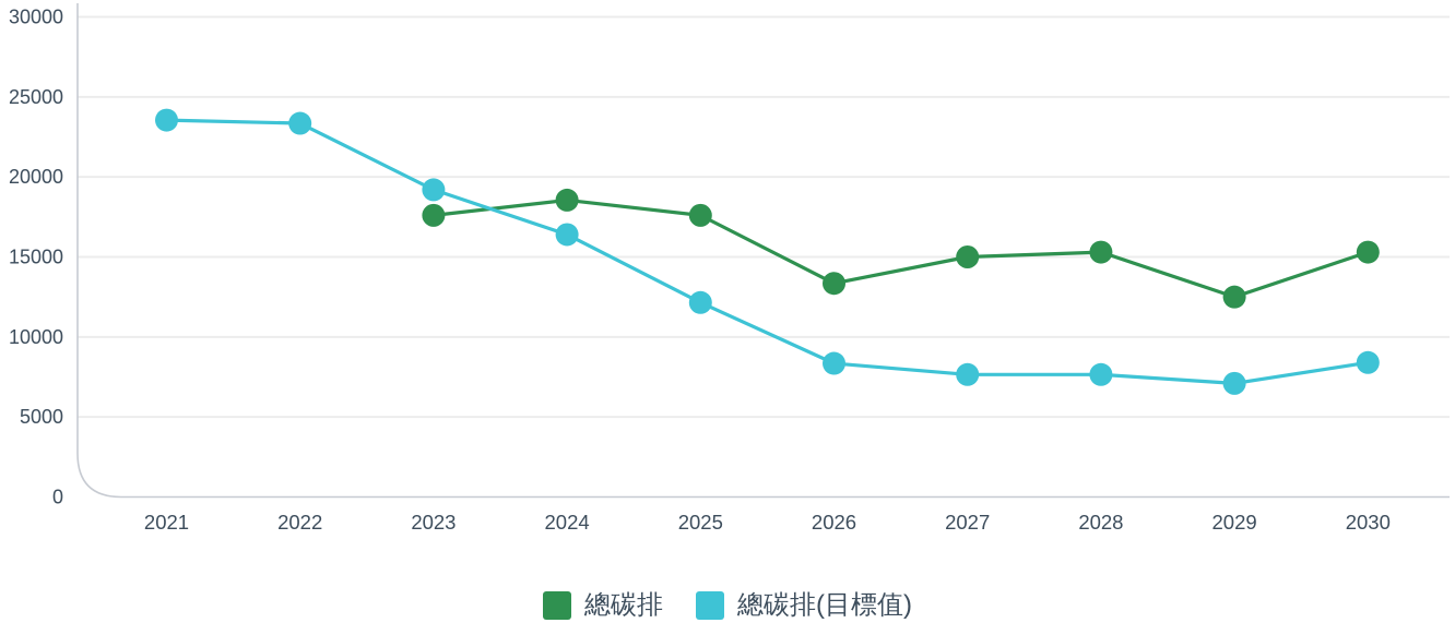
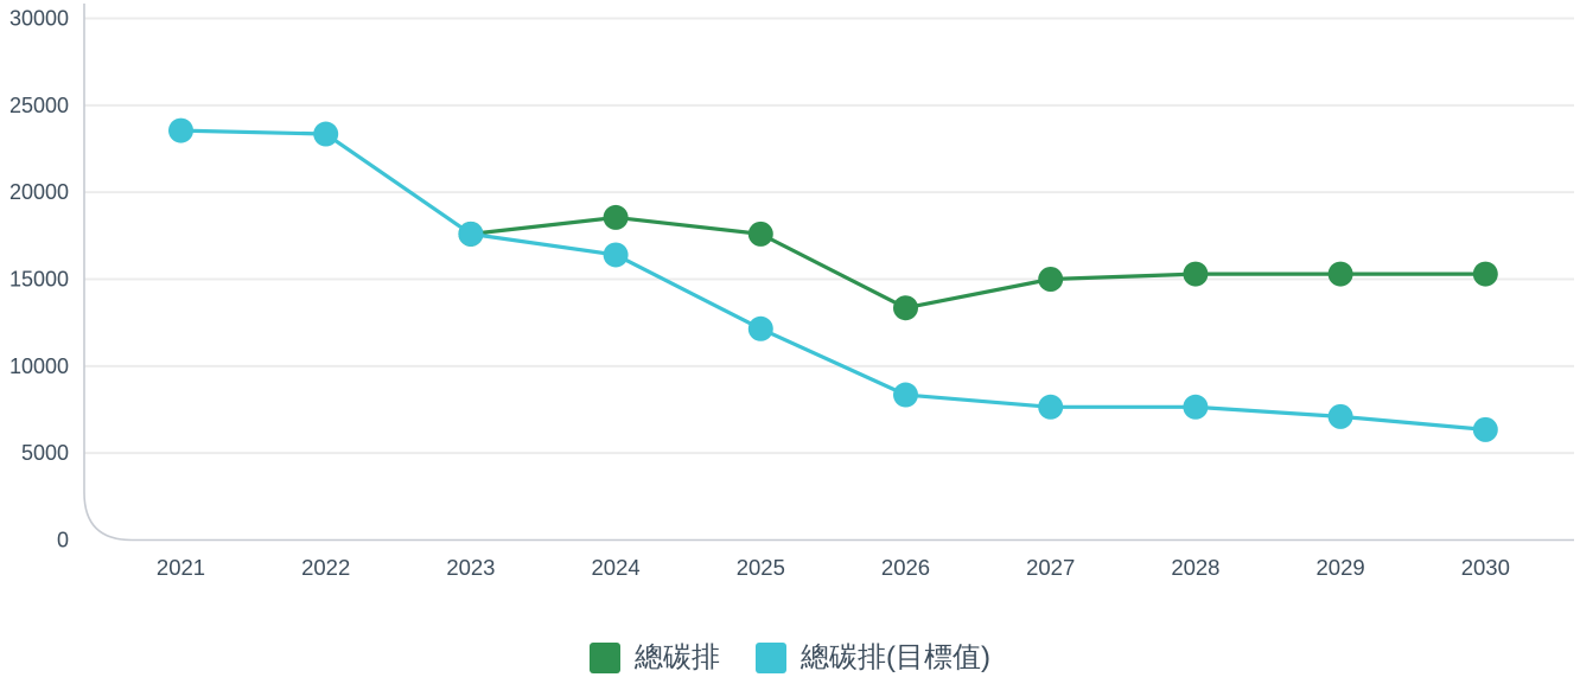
總碳排(目標值)/2023: 19200 -> 17600
總碳排/2029: 12500 -> 15300
總碳排(目標值)/2030: 8400 -> 6400
